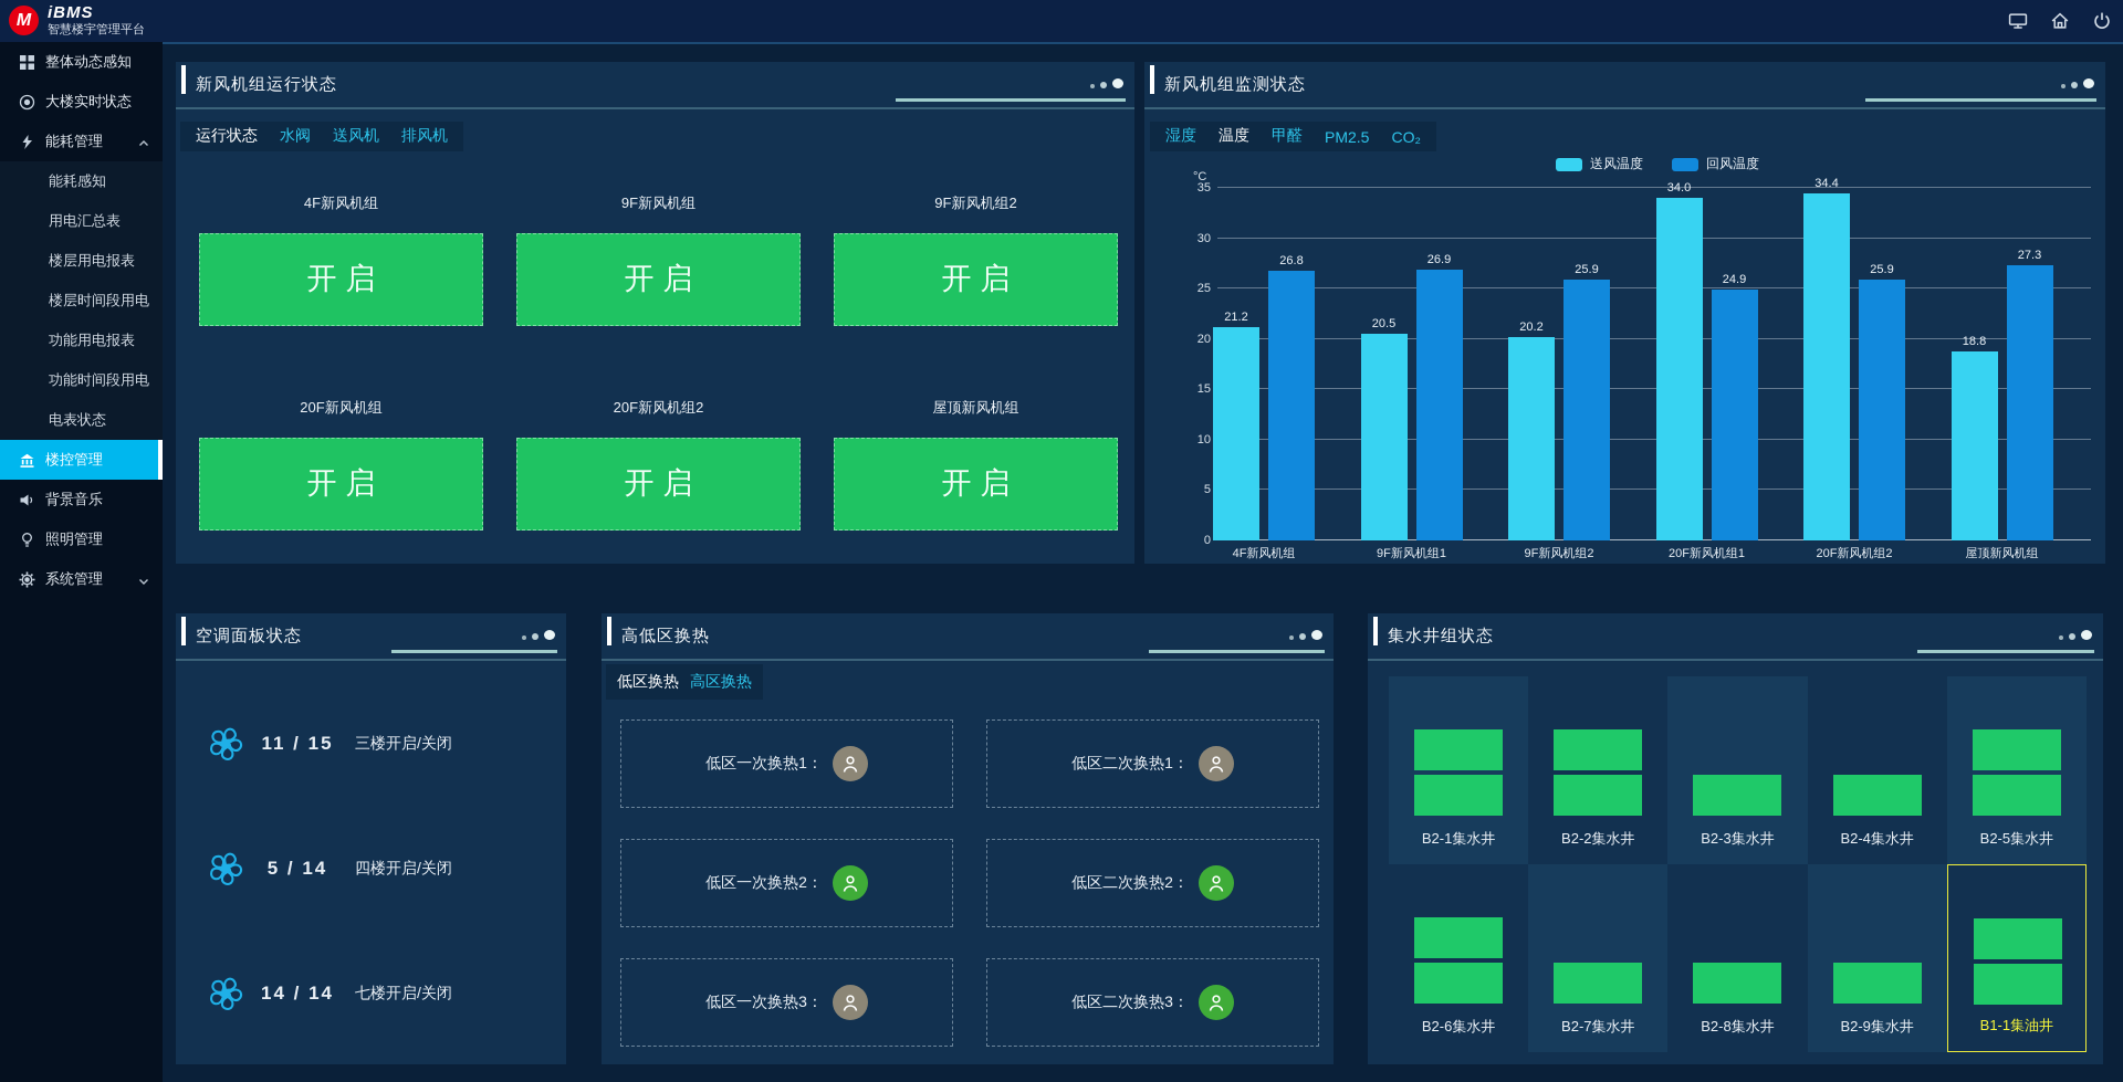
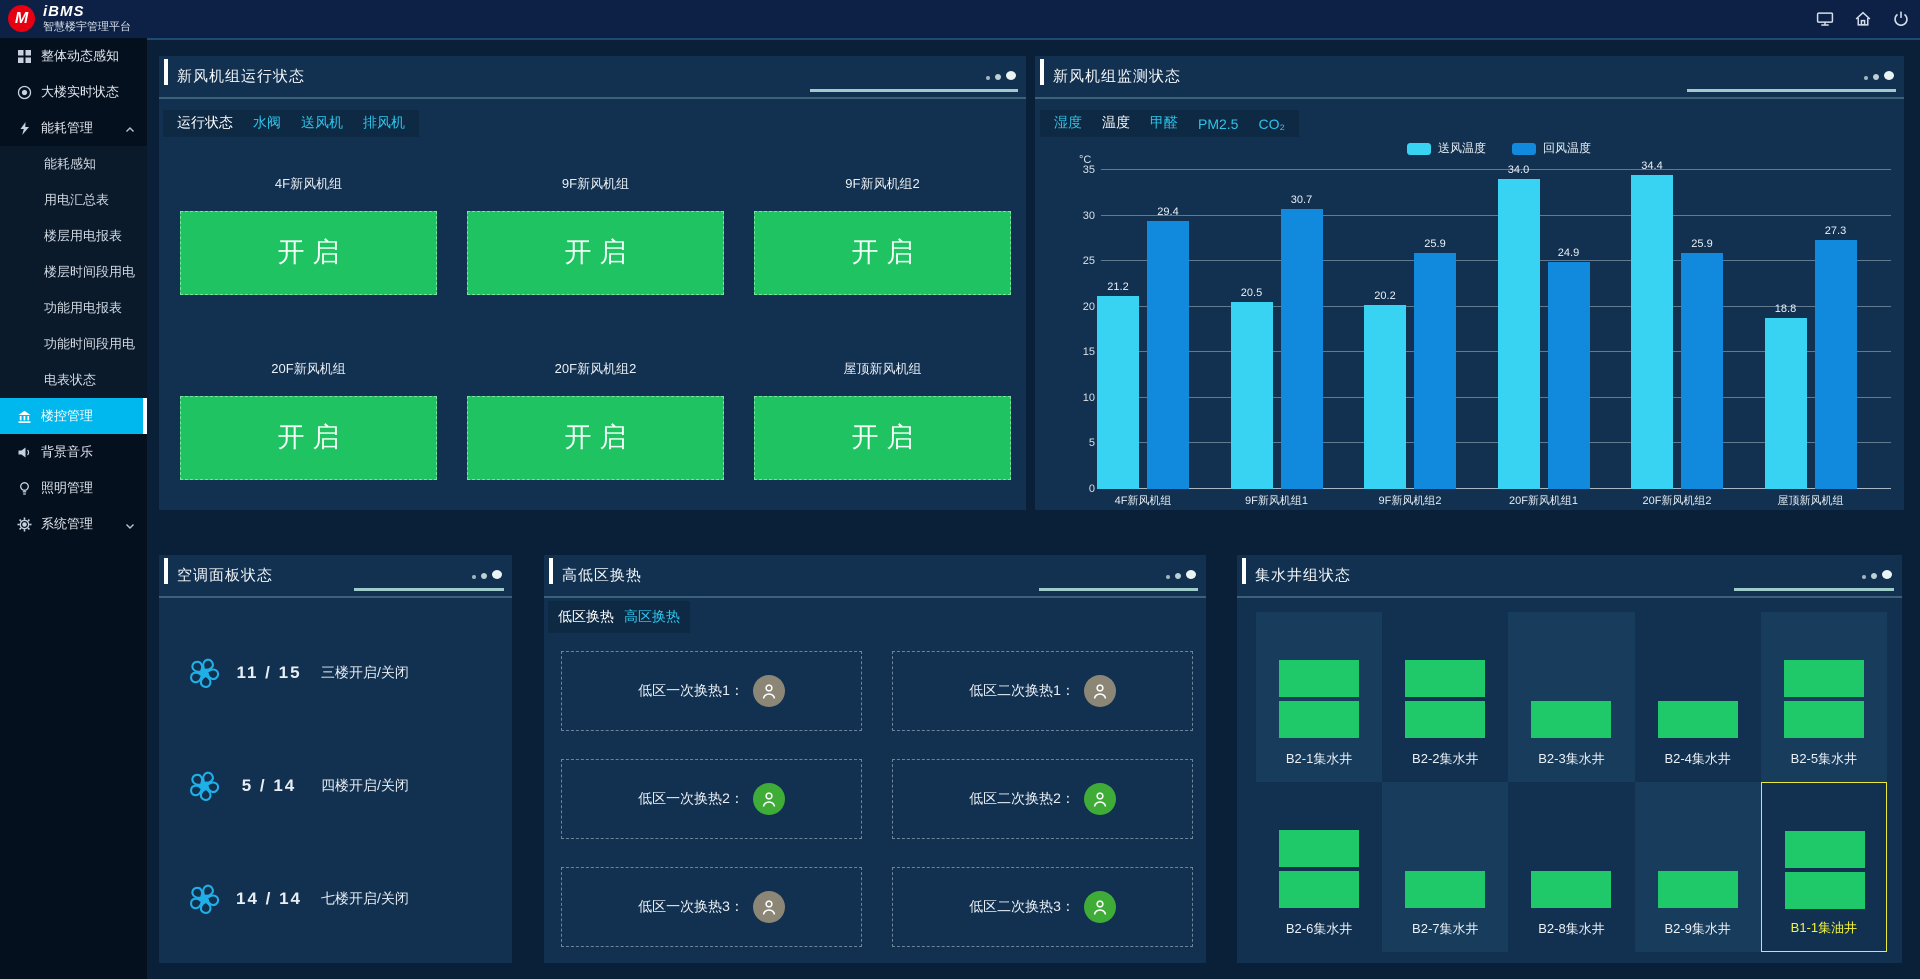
回风温度/4F新风机组: 26.8 -> 29.4
回风温度/9F新风机组1: 26.9 -> 30.7
